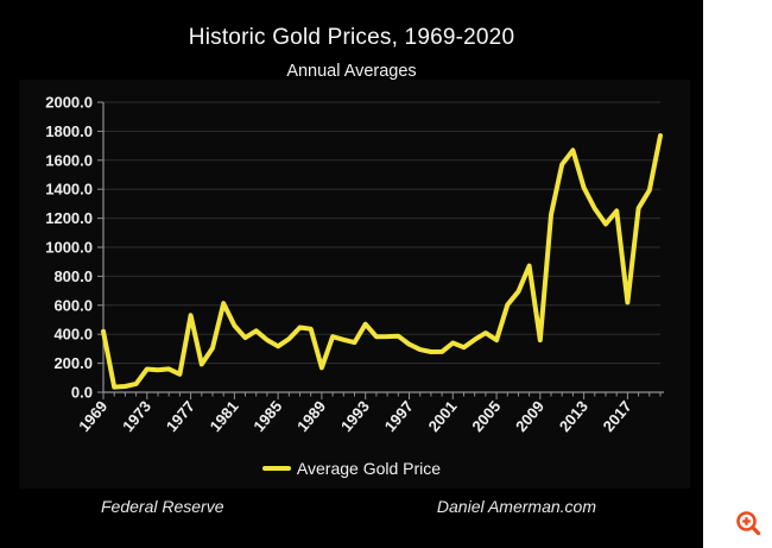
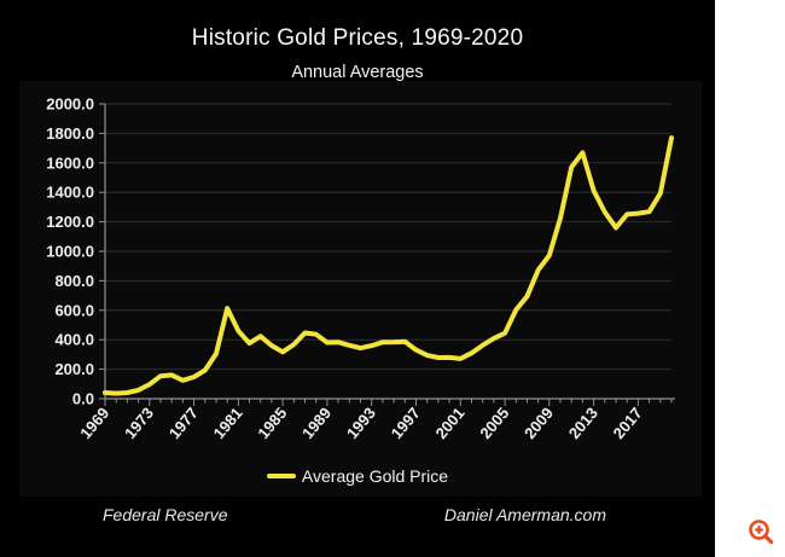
1969: 420 -> 40
1973: 160 -> 100
1977: 530 -> 150
1989: 170 -> 380
1993: 470 -> 360
2001: 340 -> 270
2005: 360 -> 440
2009: 360 -> 970
2017: 620 -> 1260
